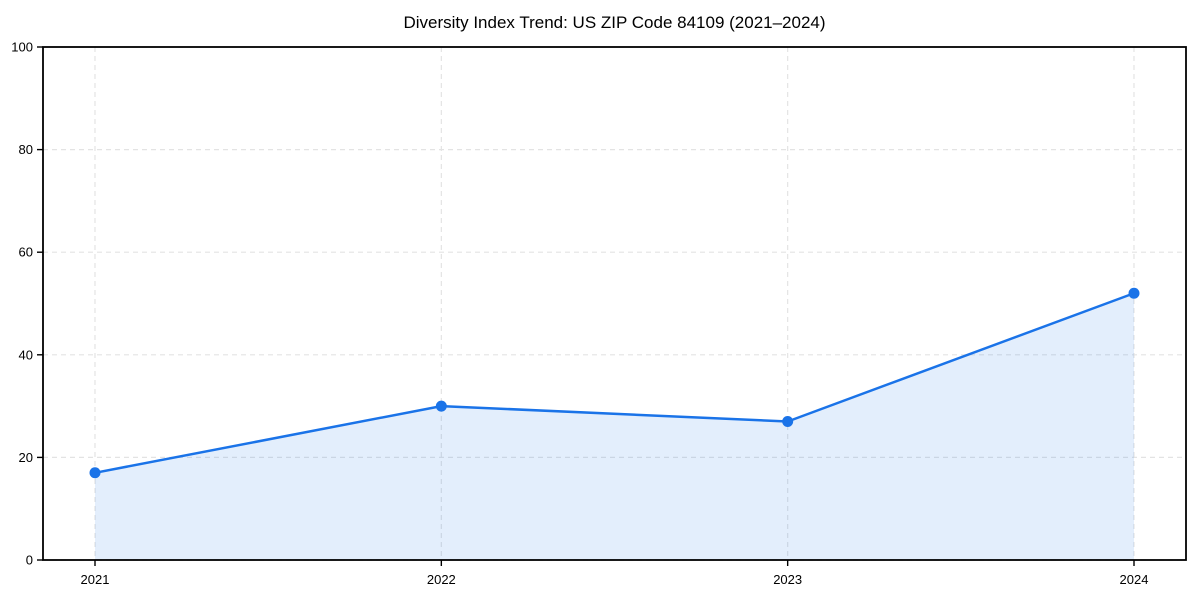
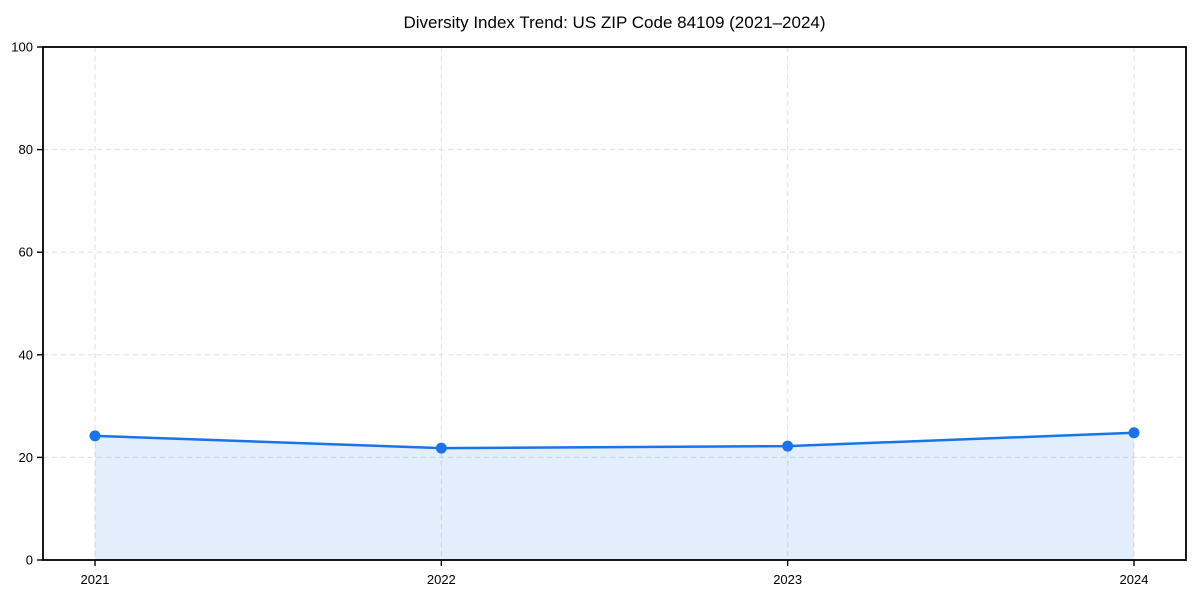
2021: 17 -> 24
2022: 30 -> 22
2023: 27 -> 22
2024: 52 -> 25
